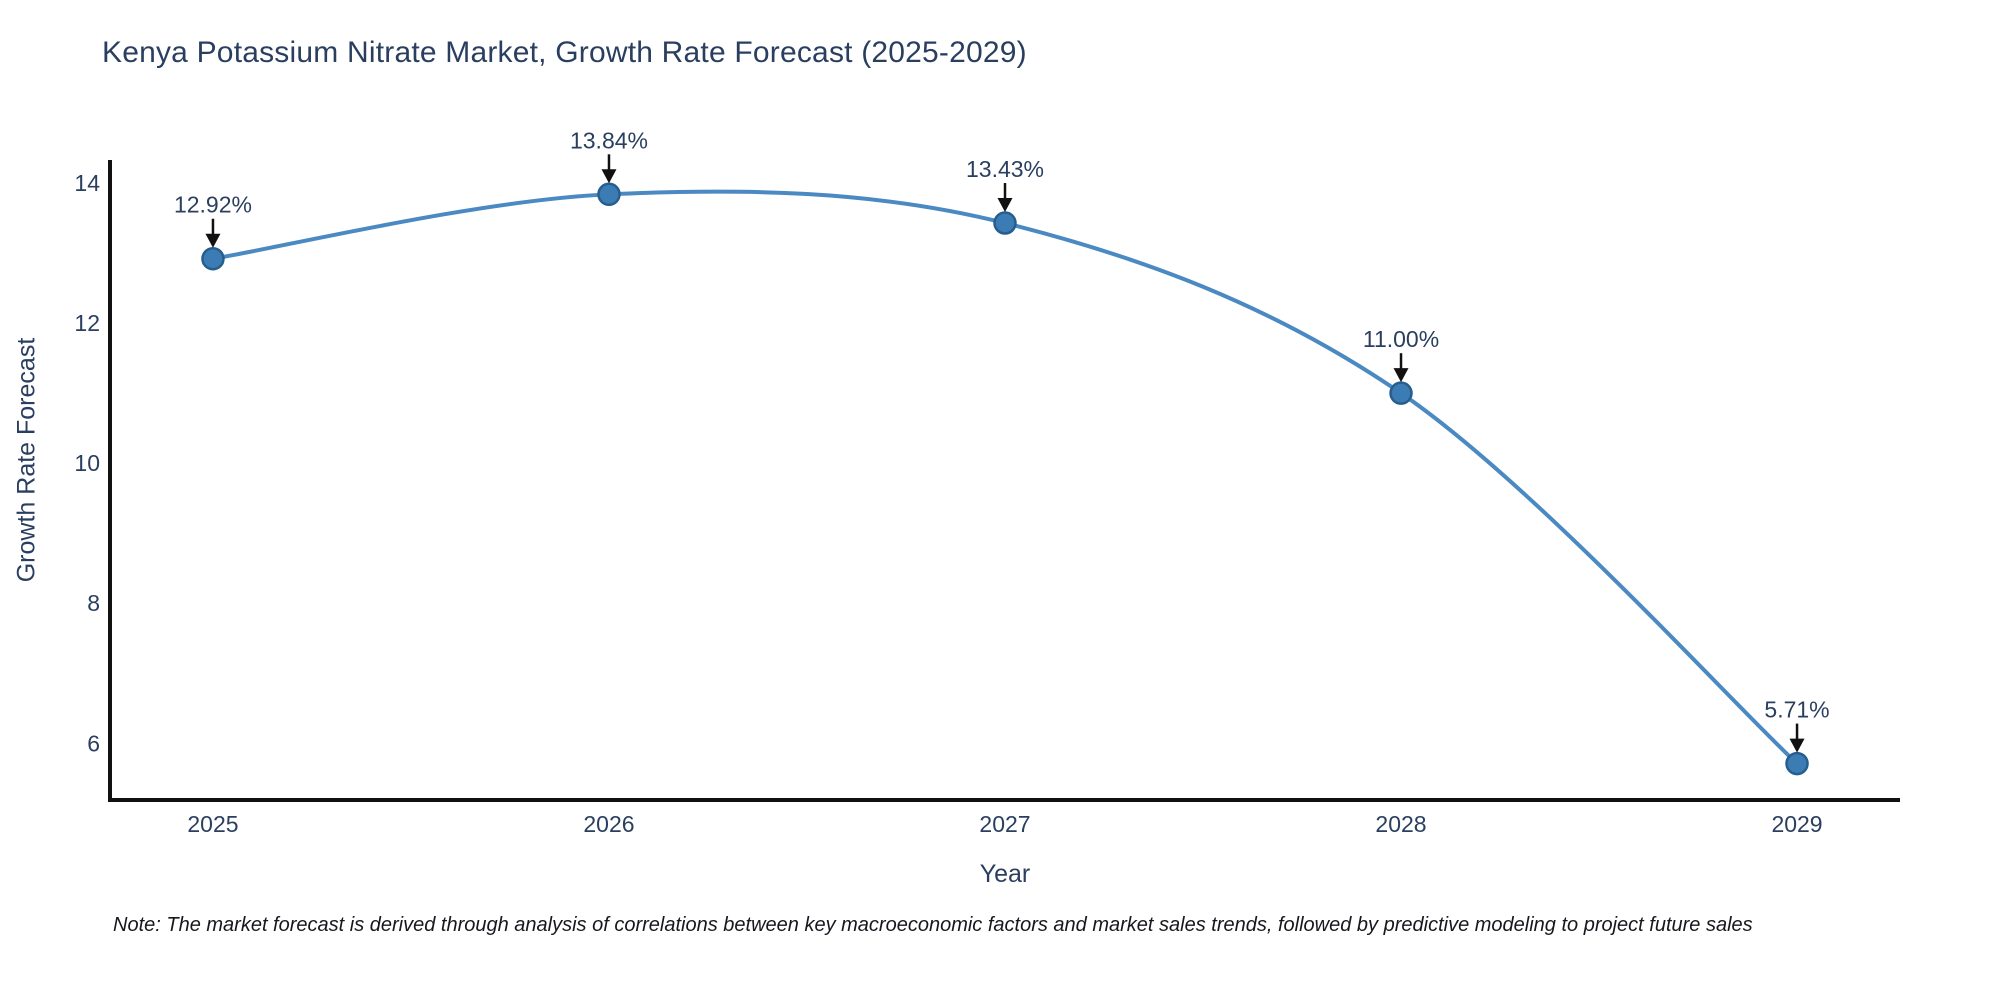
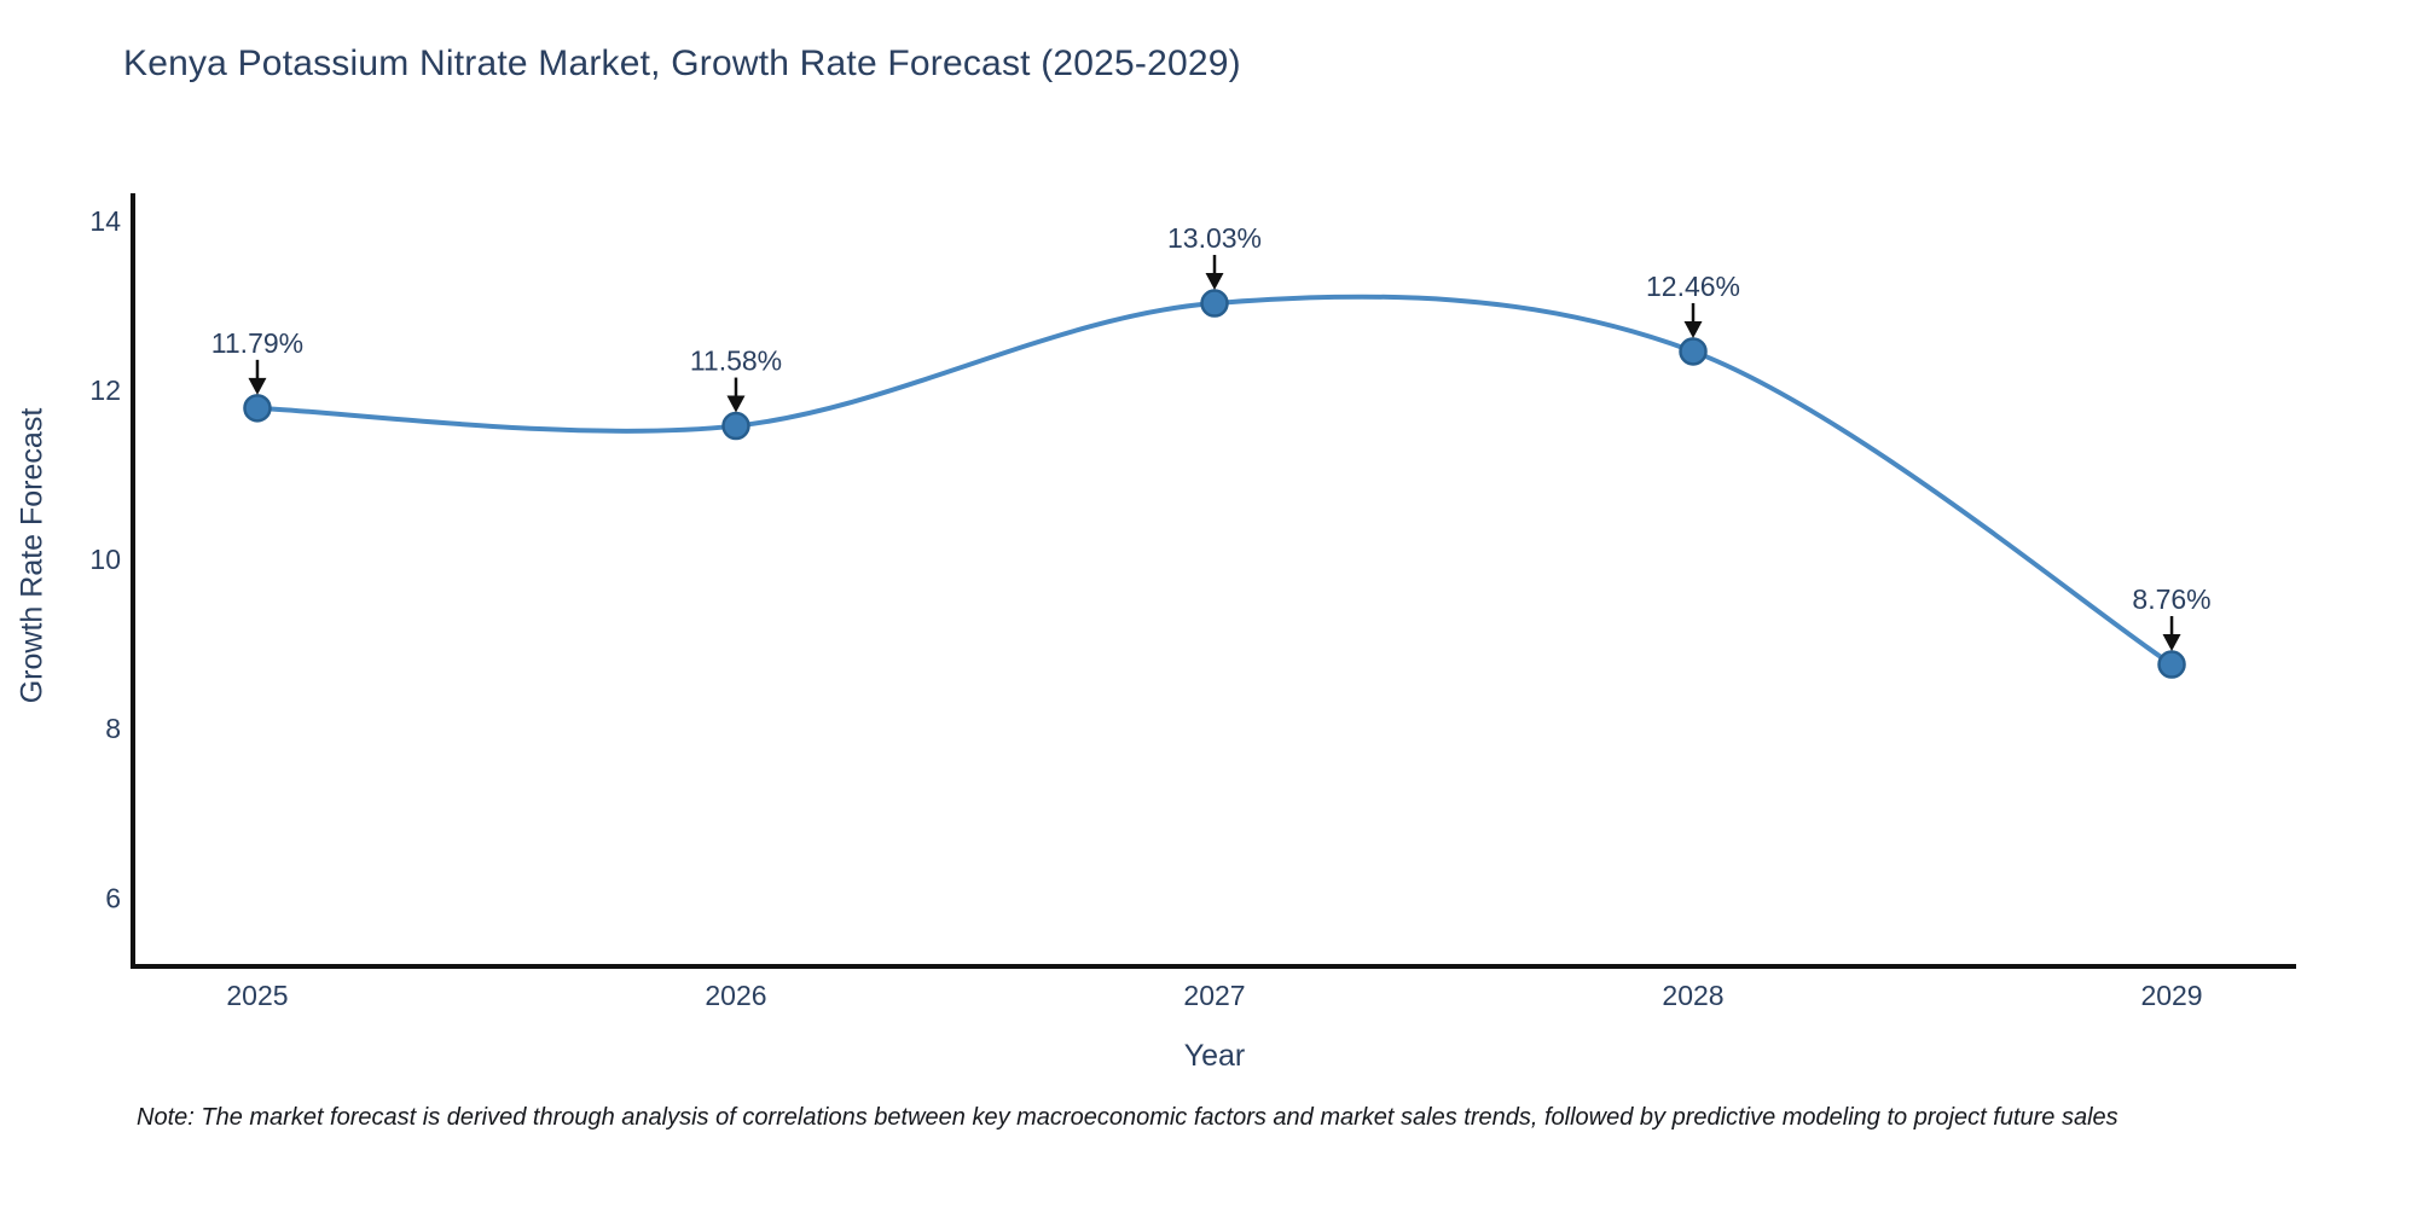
2025: 12.92% -> 11.79%
2026: 13.84% -> 11.58%
2027: 13.43% -> 13.03%
2028: 11.00% -> 12.46%
2029: 5.71% -> 8.76%
